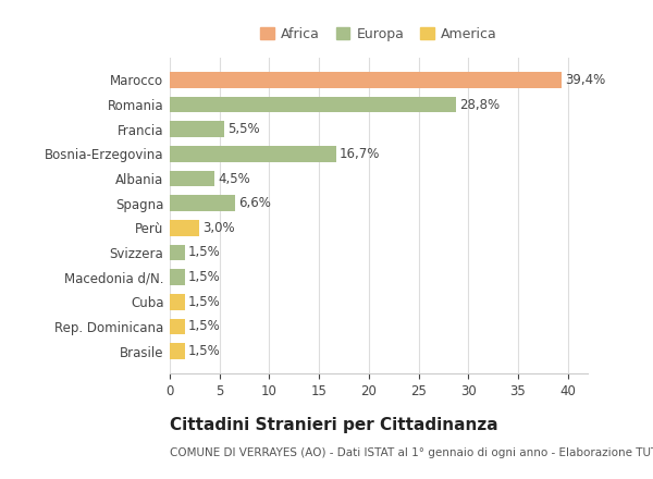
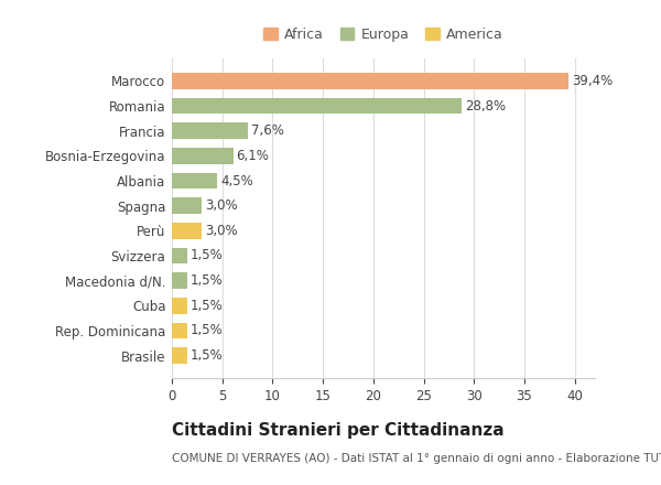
Francia: 5,5% -> 7,6%
Bosnia-Erzegovina: 16,7% -> 6,1%
Spagna: 6,6% -> 3,0%
